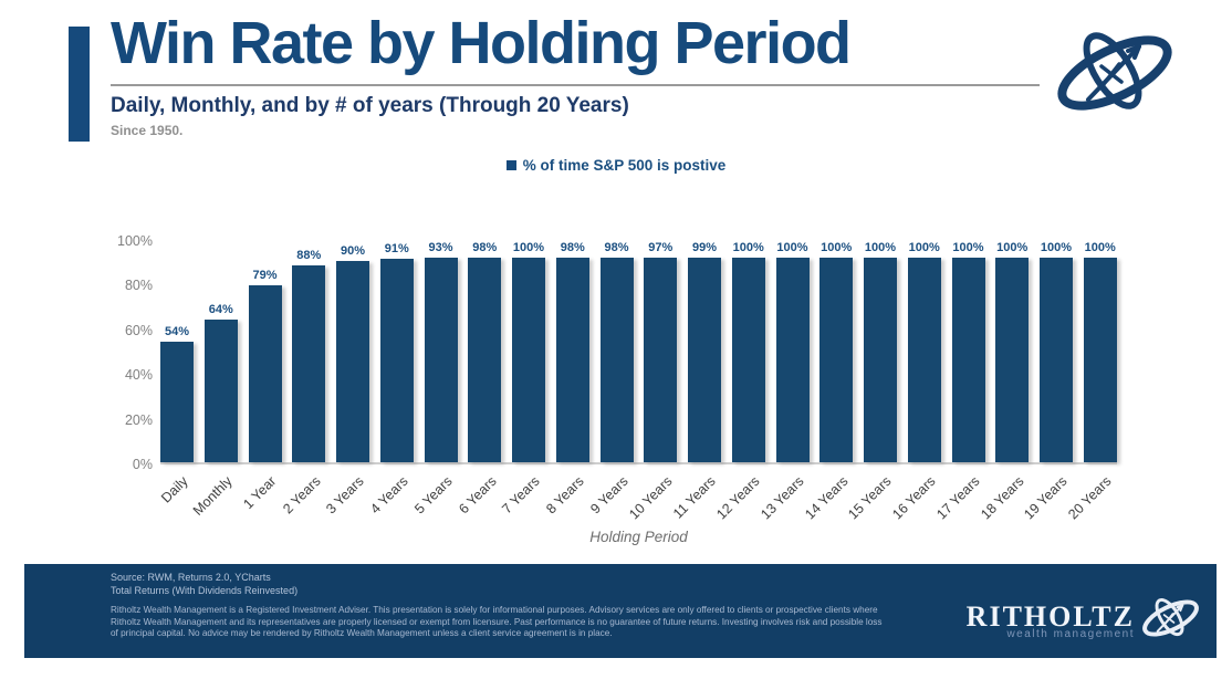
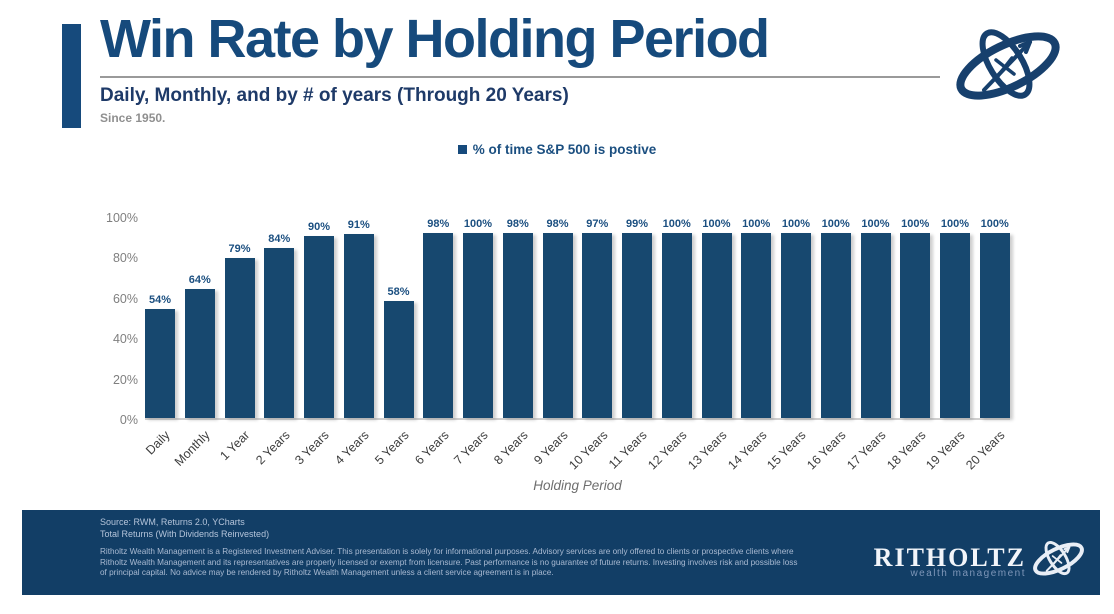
2 Years: 88% -> 84%
5 Years: 93% -> 58%
